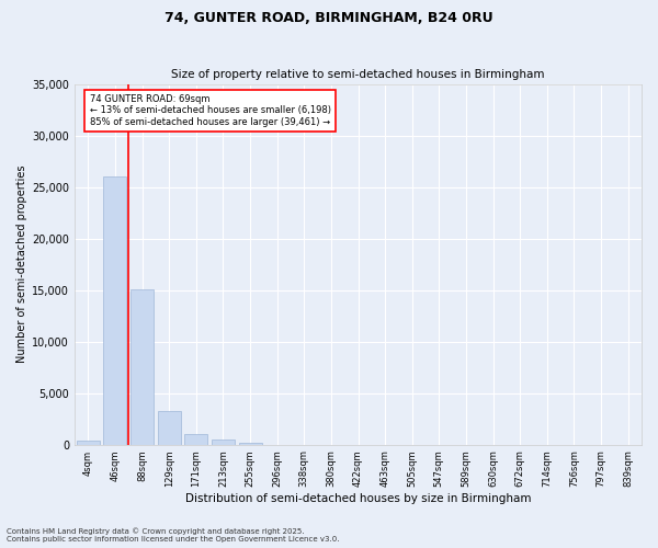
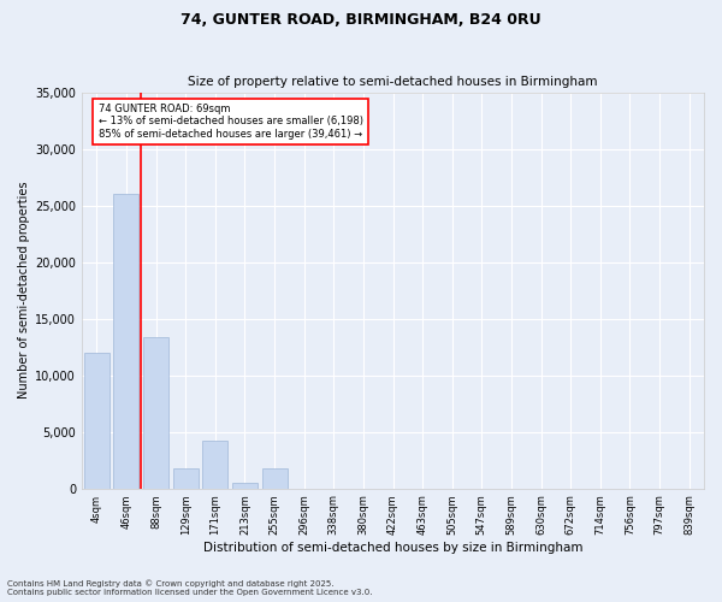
4sqm: 400 -> 12,000
88sqm: 15,100 -> 13,400
129sqm: 3,300 -> 1,800
171sqm: 1,000 -> 4,200
255sqm: 200 -> 1,800
